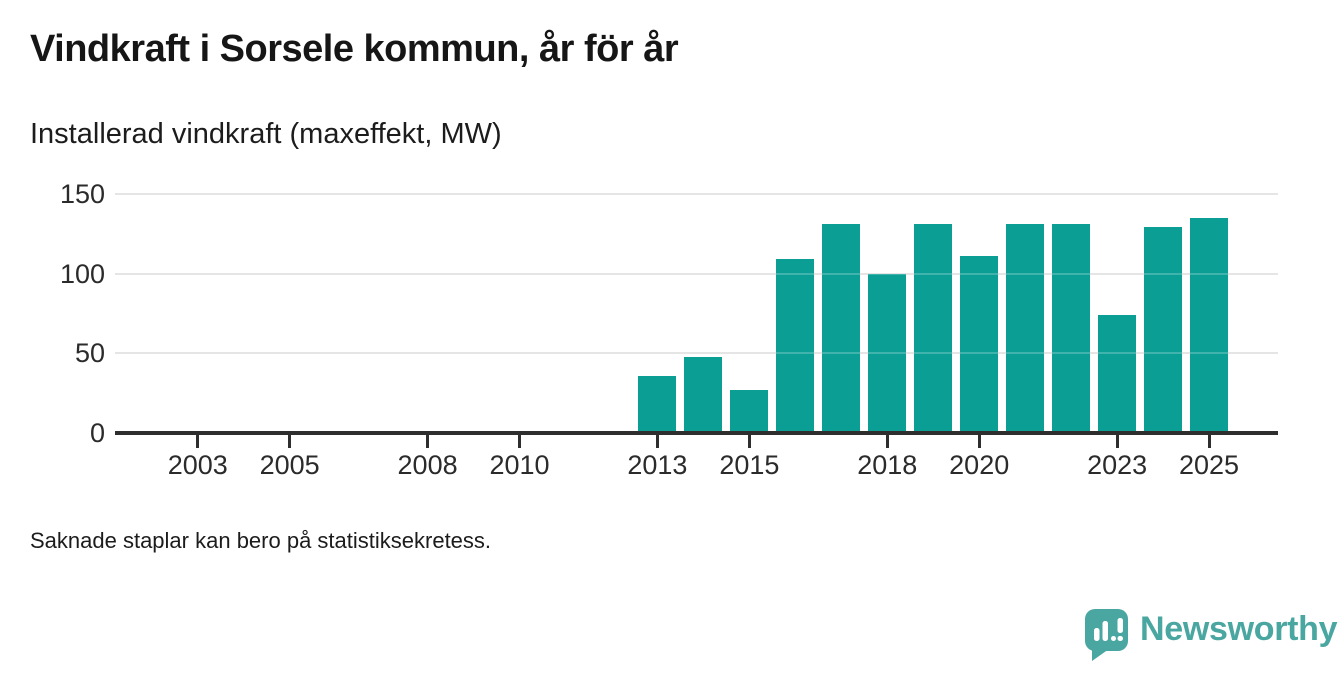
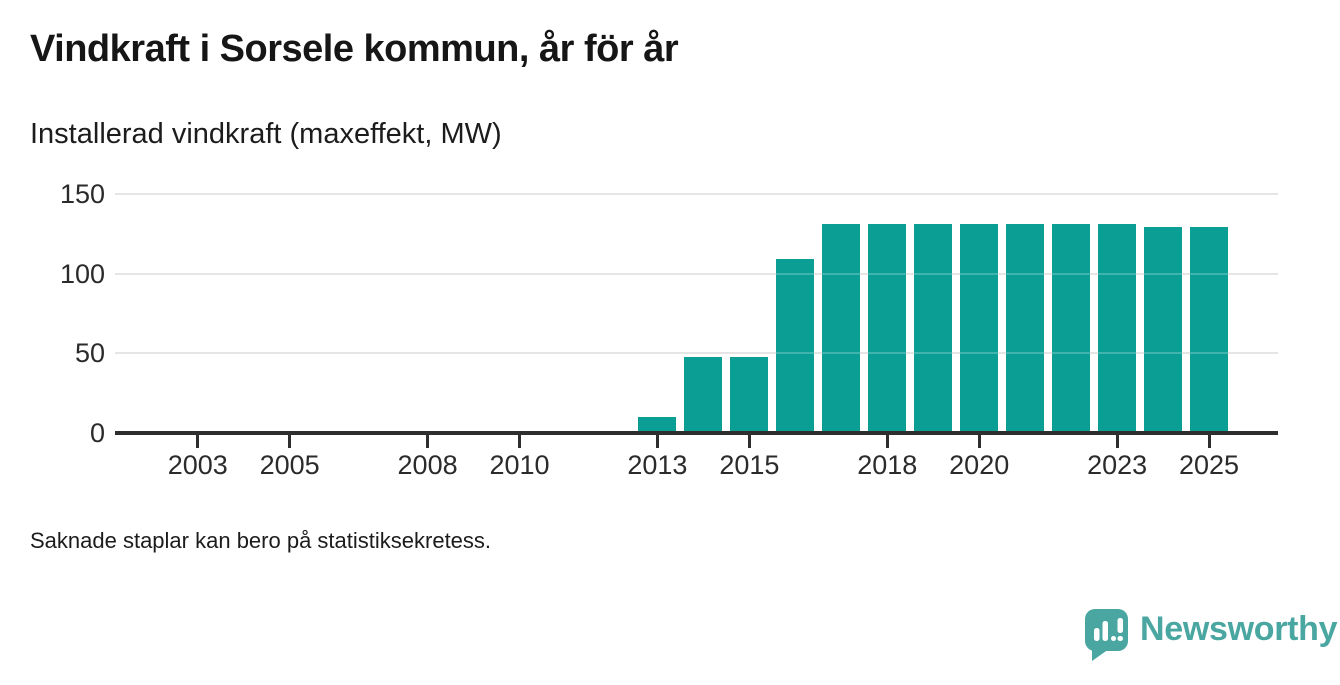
2013: 36 -> 10
2015: 27 -> 48
2018: 100 -> 131
2020: 111 -> 131
2023: 74 -> 131
2025: 135 -> 129
